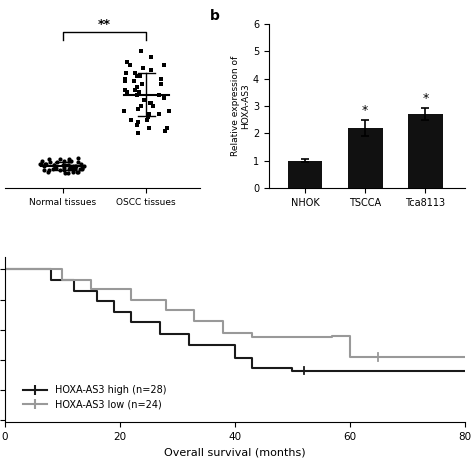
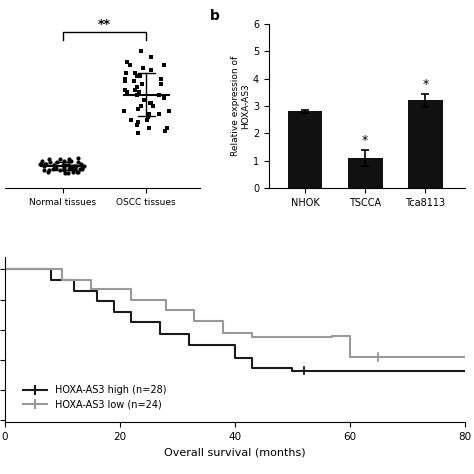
NHOK: 1.0 -> 2.8
TSCCA: 2.2 -> 1.1
Tca8113: 2.7 -> 3.2
